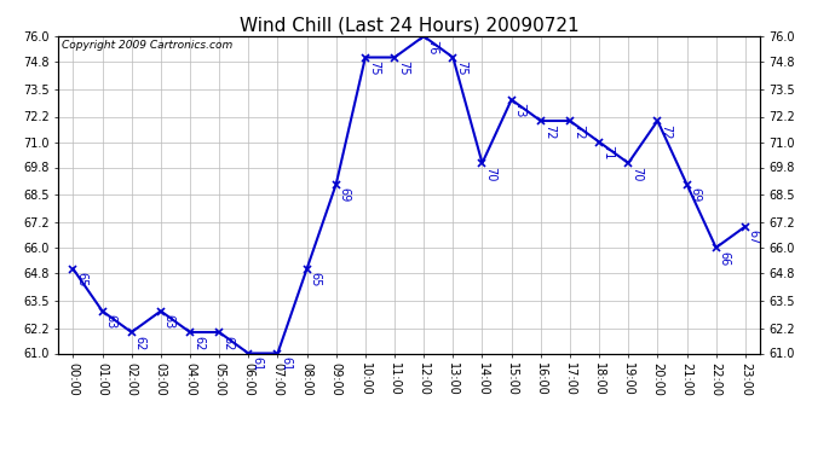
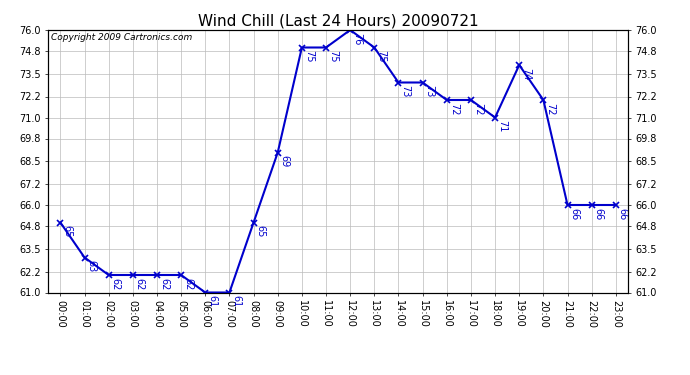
03:00: 63 -> 62
14:00: 70 -> 73
19:00: 70 -> 74
21:00: 69 -> 66
23:00: 67 -> 66
